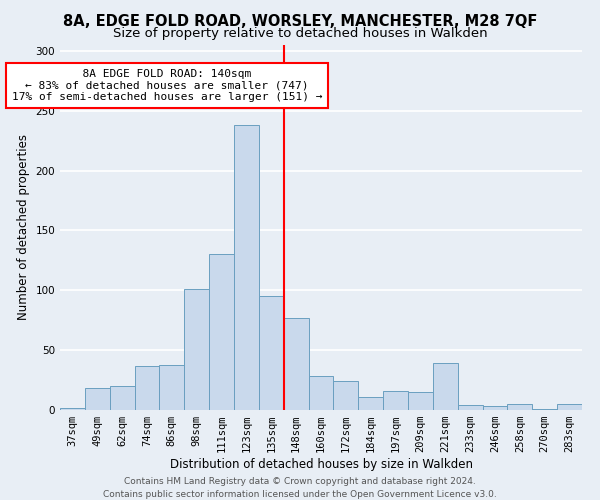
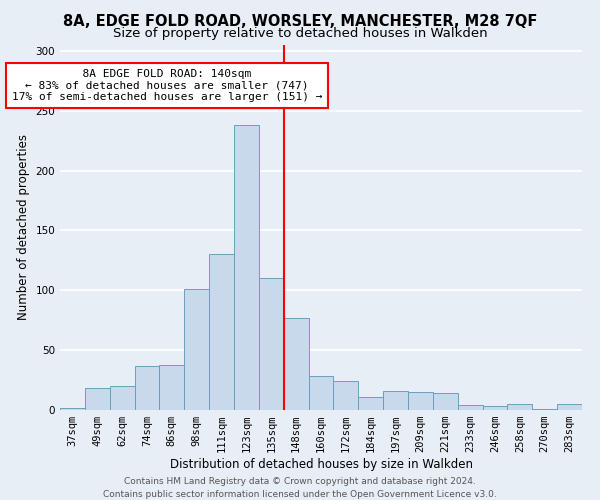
135sqm: 95 -> 110
221sqm: 39 -> 14
